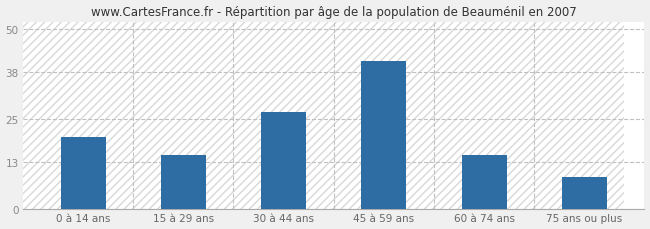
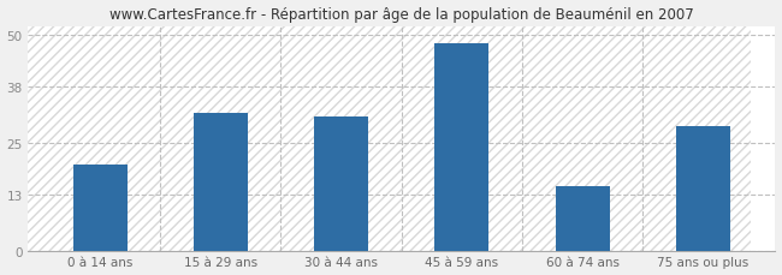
15 à 29 ans: 15 -> 32
30 à 44 ans: 27 -> 31
45 à 59 ans: 41 -> 48
75 ans ou plus: 9 -> 29
